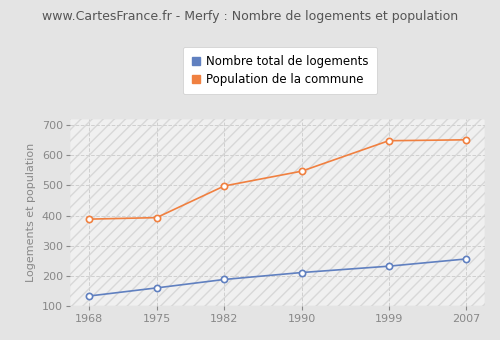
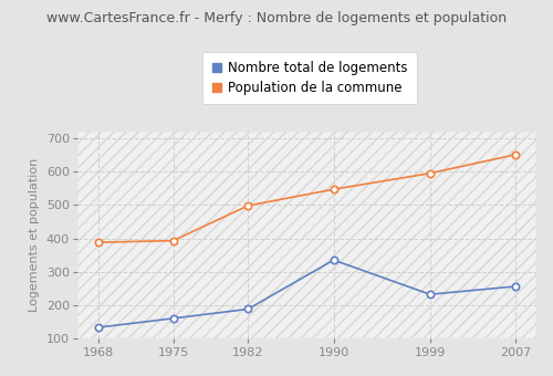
Nombre total de logements/1990: 211 -> 335
Population de la commune/1999: 648 -> 595
